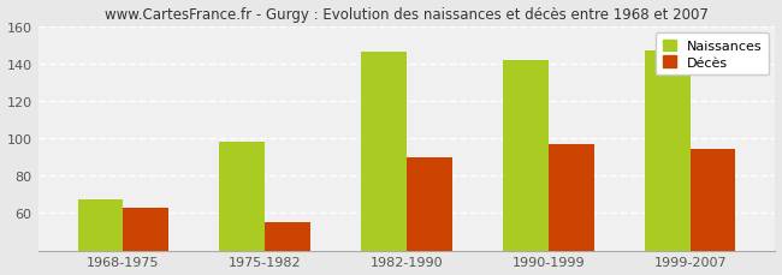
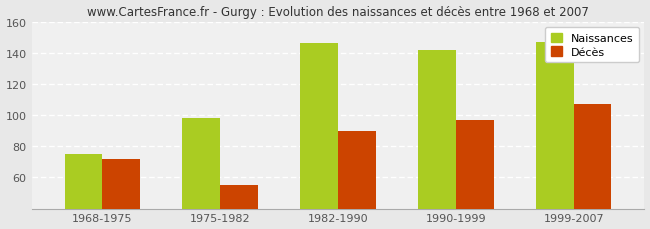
Naissances/1968-1975: 67 -> 75
Décès/1968-1975: 63 -> 72
Décès/1999-2007: 94 -> 107
